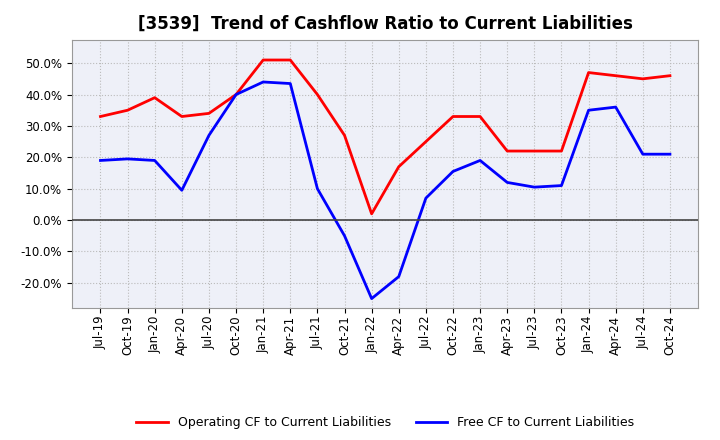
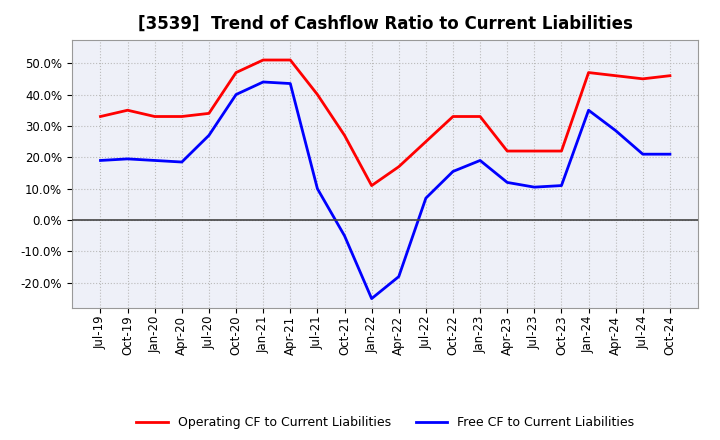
Operating CF to Current Liabilities/Jan-20: 39% -> 33%
Free CF to Current Liabilities/Apr-20: 9.5% -> 18.5%
Operating CF to Current Liabilities/Oct-20: 40% -> 47%
Operating CF to Current Liabilities/Jan-22: 2% -> 11%
Free CF to Current Liabilities/Apr-24: 36.0% -> 28.5%
